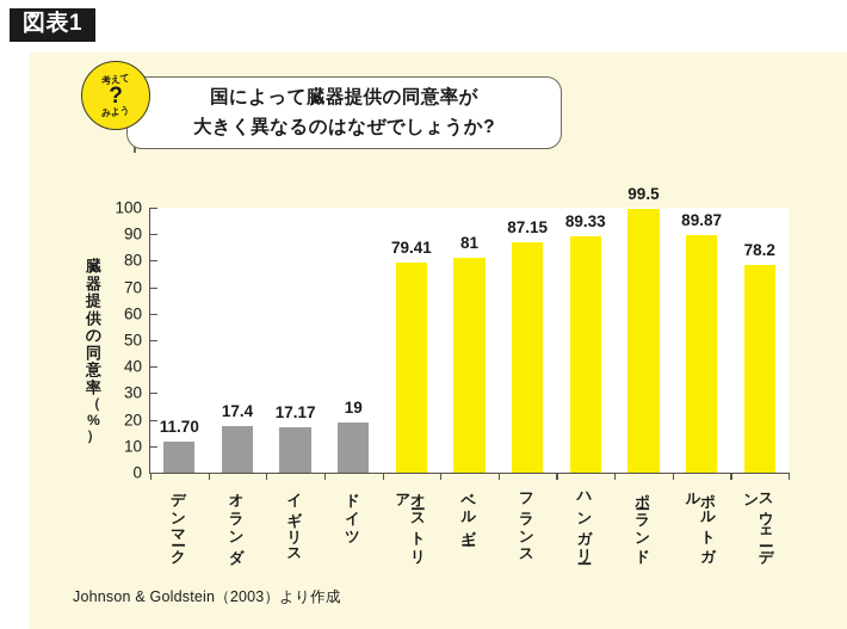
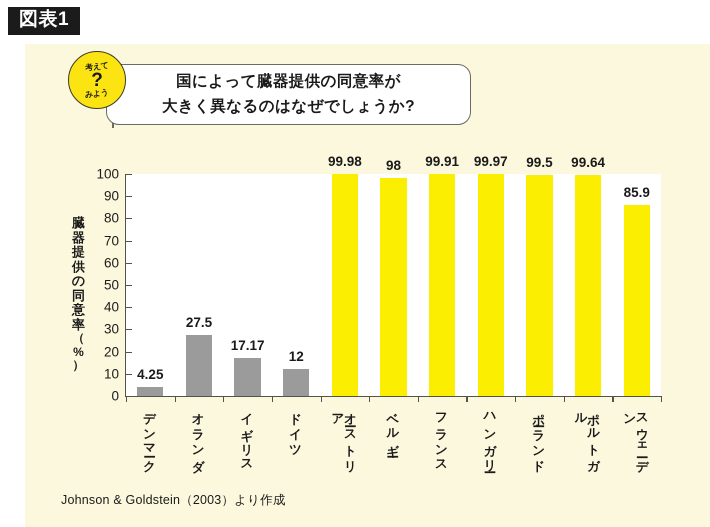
デンマーク: 11.70 -> 4.25
オランダ: 17.4 -> 27.5
ドイツ: 19 -> 12
オーストリア: 79.41 -> 99.98
ベルギー: 81 -> 98
フランス: 87.15 -> 99.91
ハンガリー: 89.33 -> 99.97
ポルトガル: 89.87 -> 99.64
スウェーデン: 78.2 -> 85.9
